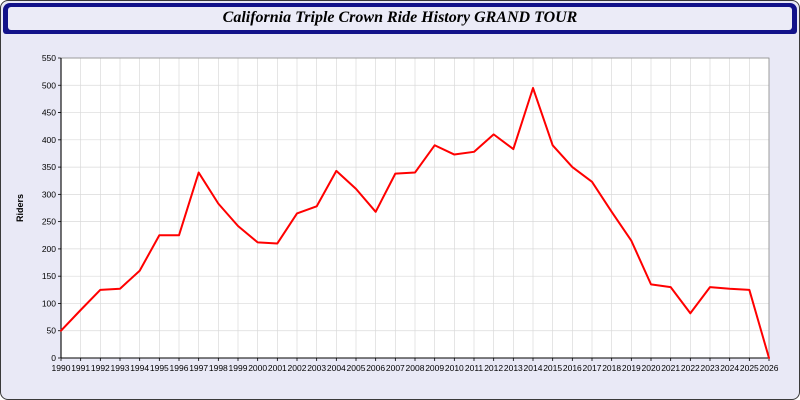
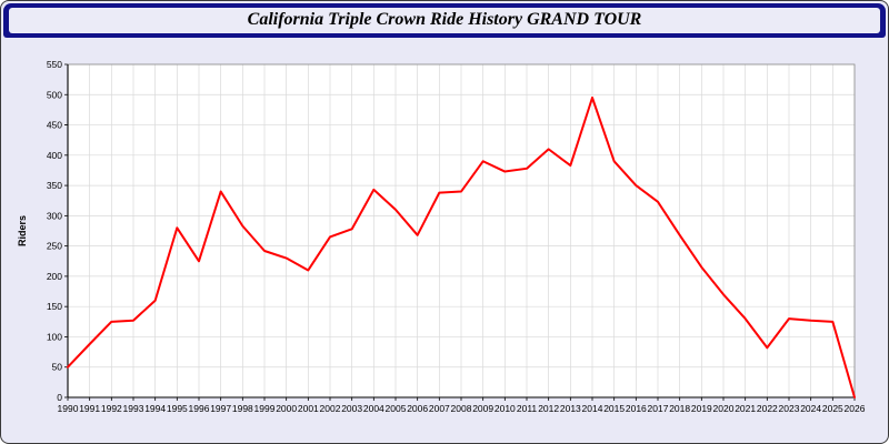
1995: 220 -> 280
2000: 210 -> 230
2020: 140 -> 170
